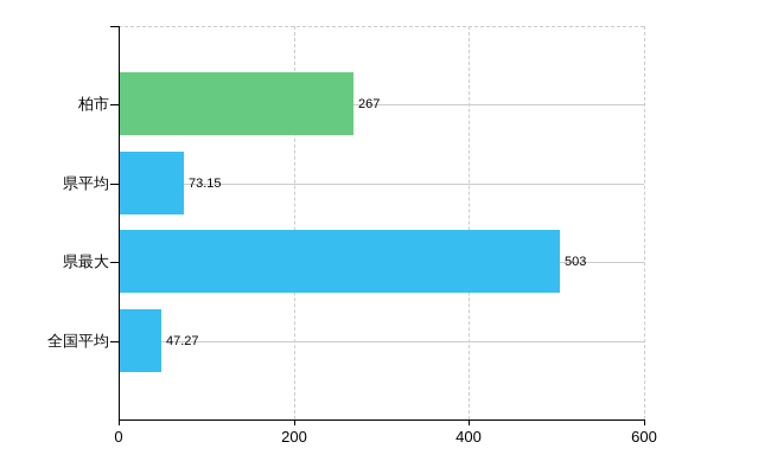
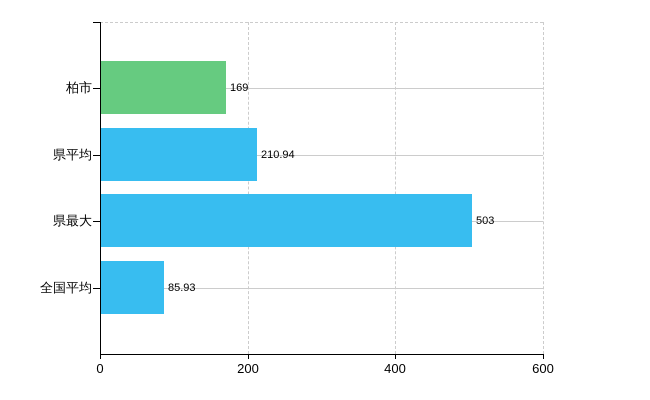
柏市: 267 -> 169
県平均: 73.15 -> 210.94
全国平均: 47.27 -> 85.93
